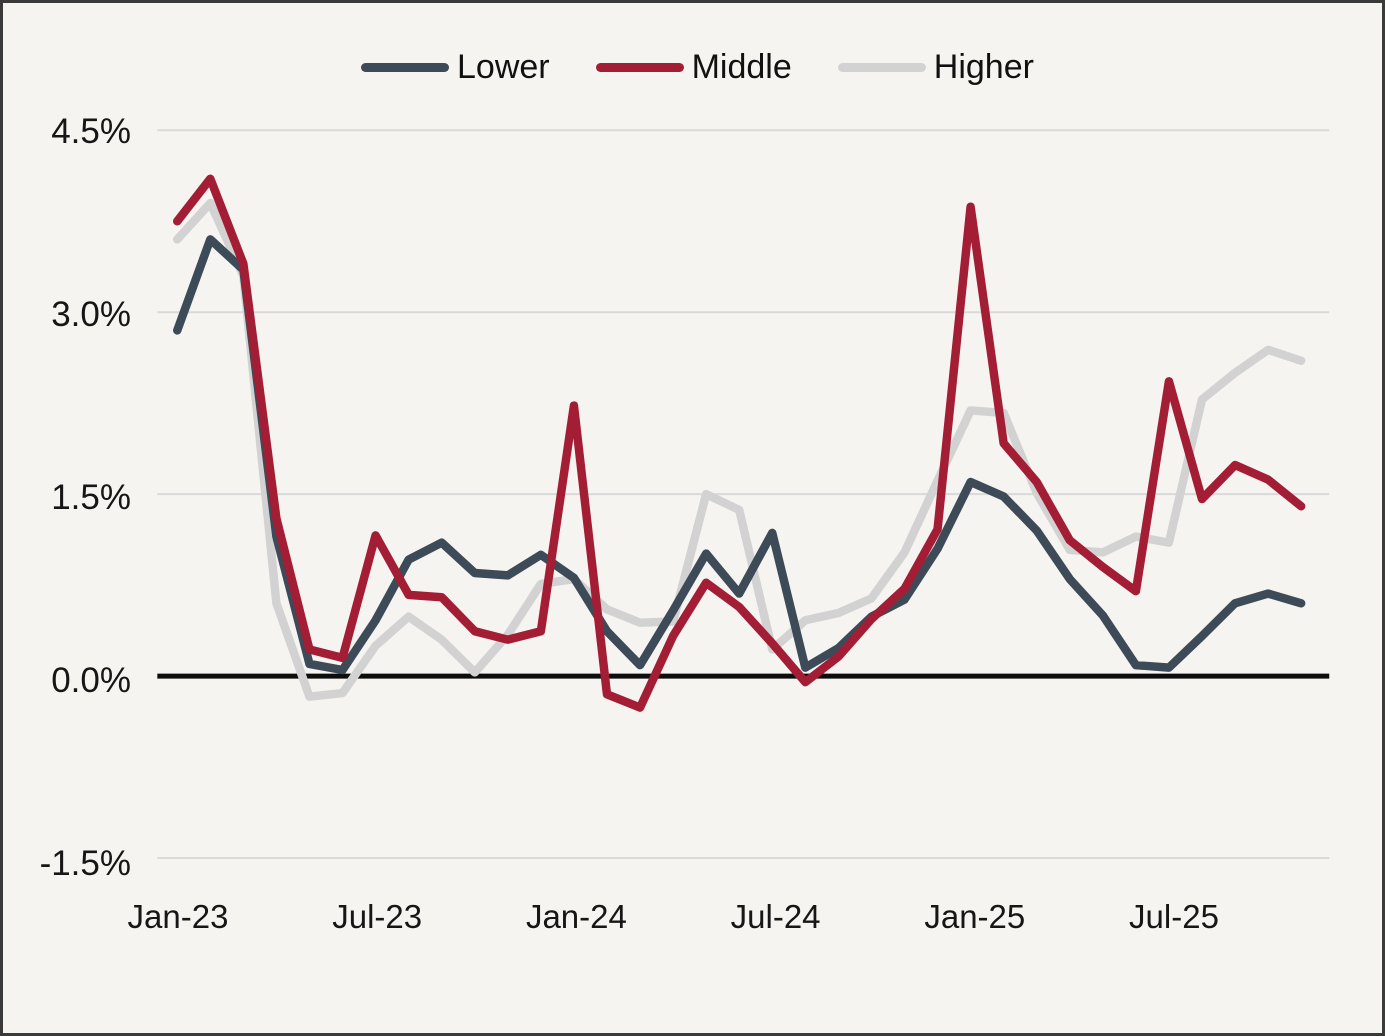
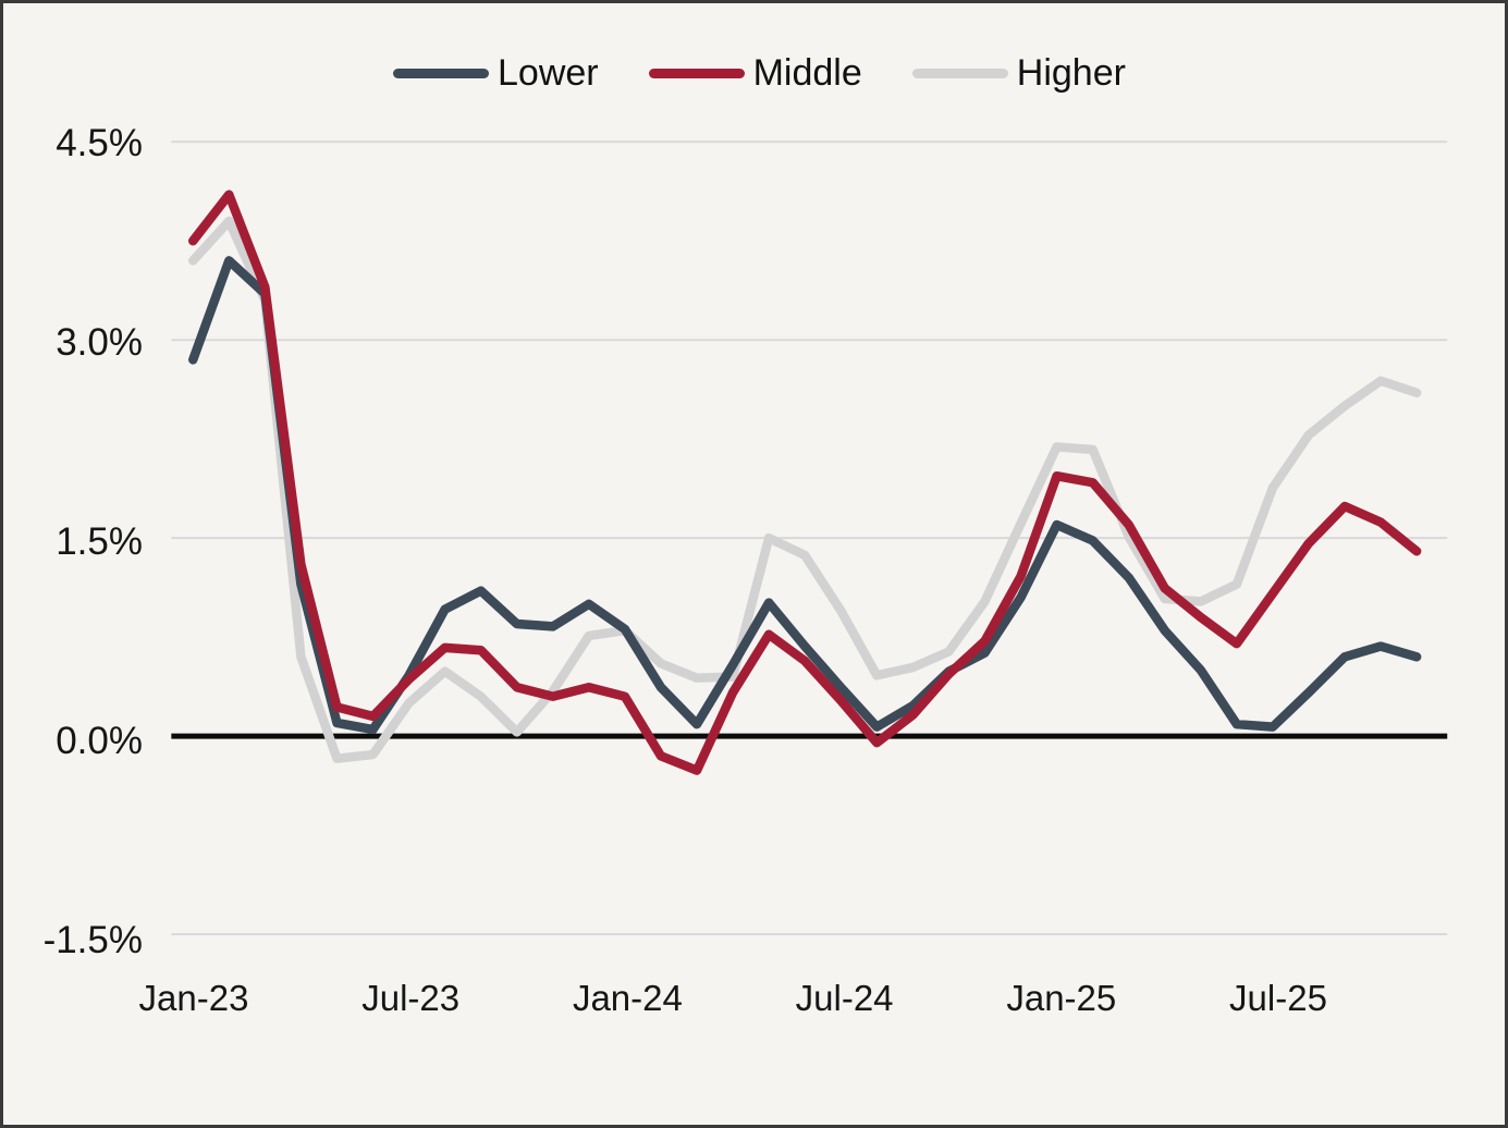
Middle/Jul-23: 1.16% -> 0.43%
Middle/Jan-24: 2.23% -> 0.30%
Lower/Jul-24: 1.18% -> 0.37%
Higher/Jul-24: 0.22% -> 0.95%
Middle/Jan-25: 3.87% -> 1.97%
Middle/Jul-25: 2.43% -> 1.08%
Higher/Jul-25: 1.10% -> 1.88%
